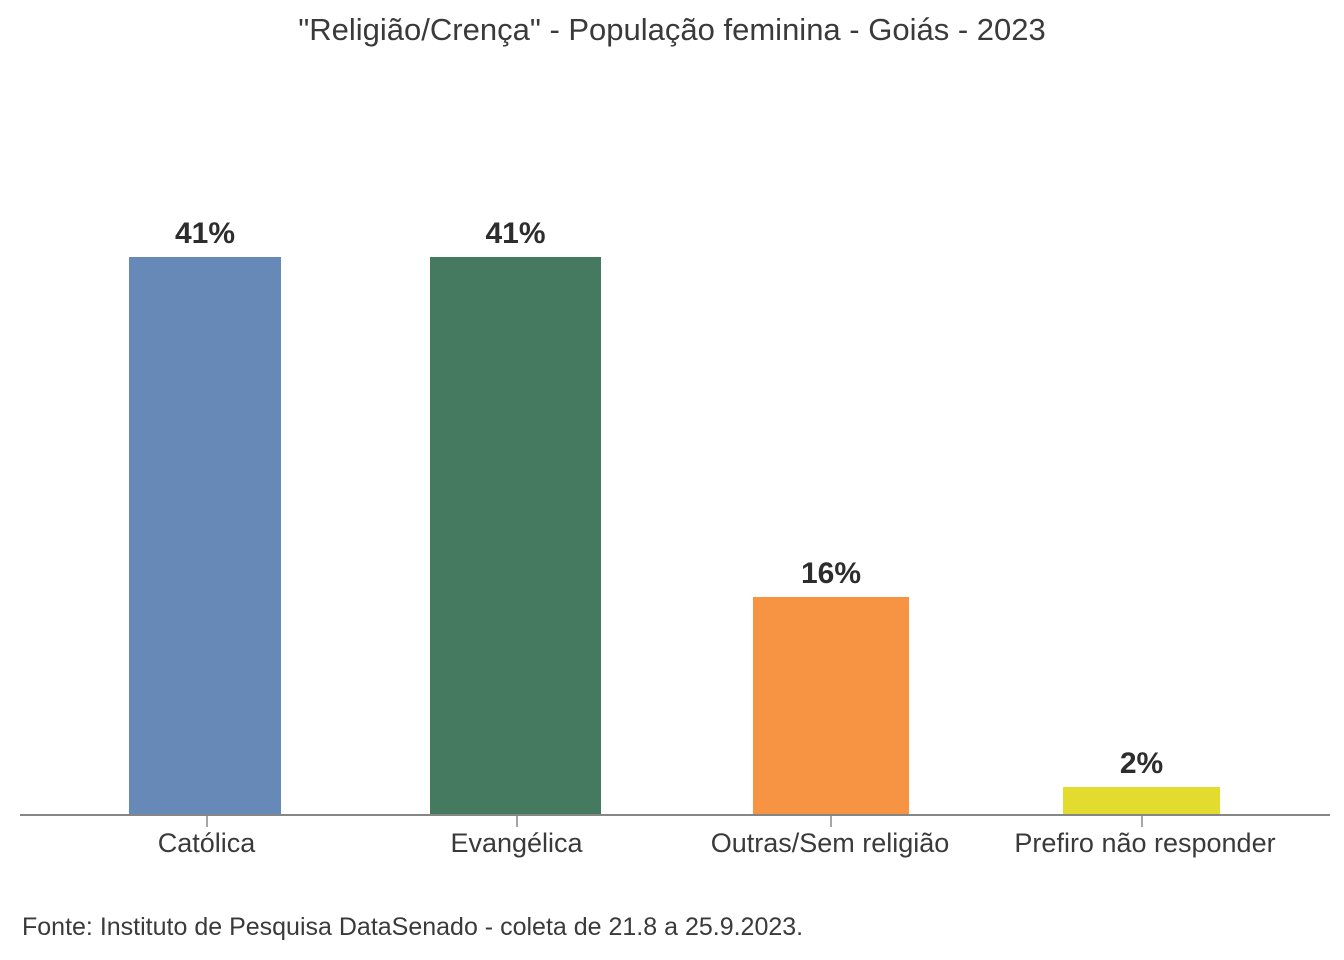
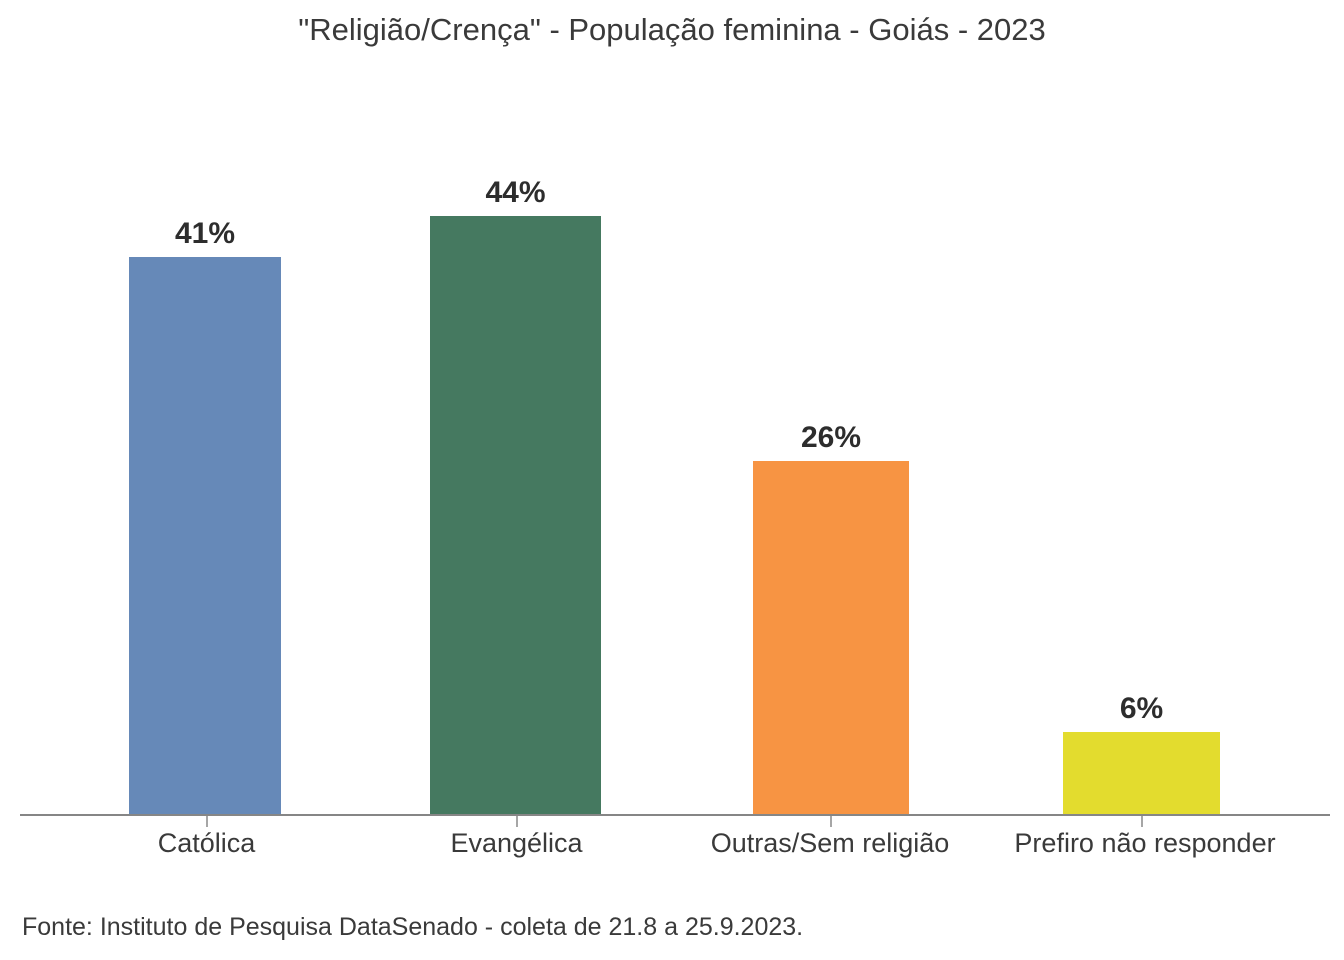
Evangélica: 41% -> 44%
Outras/Sem religião: 16% -> 26%
Prefiro não responder: 2% -> 6%
